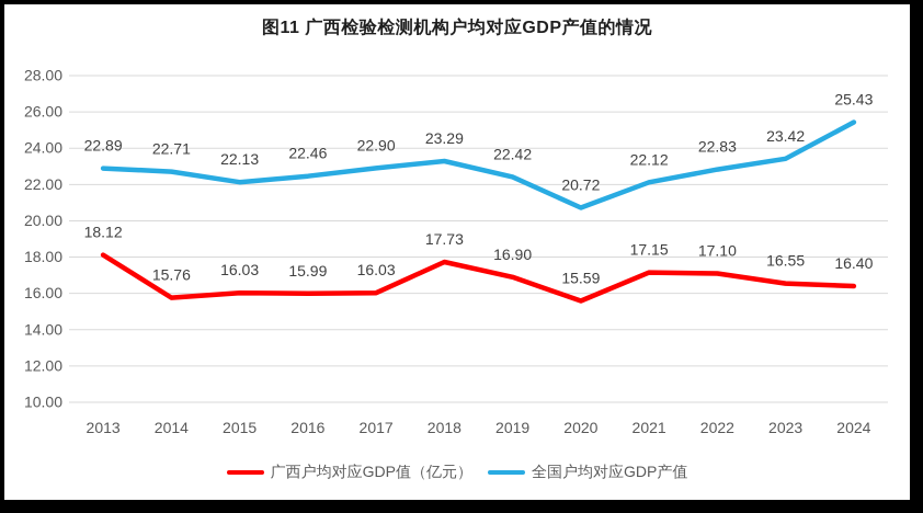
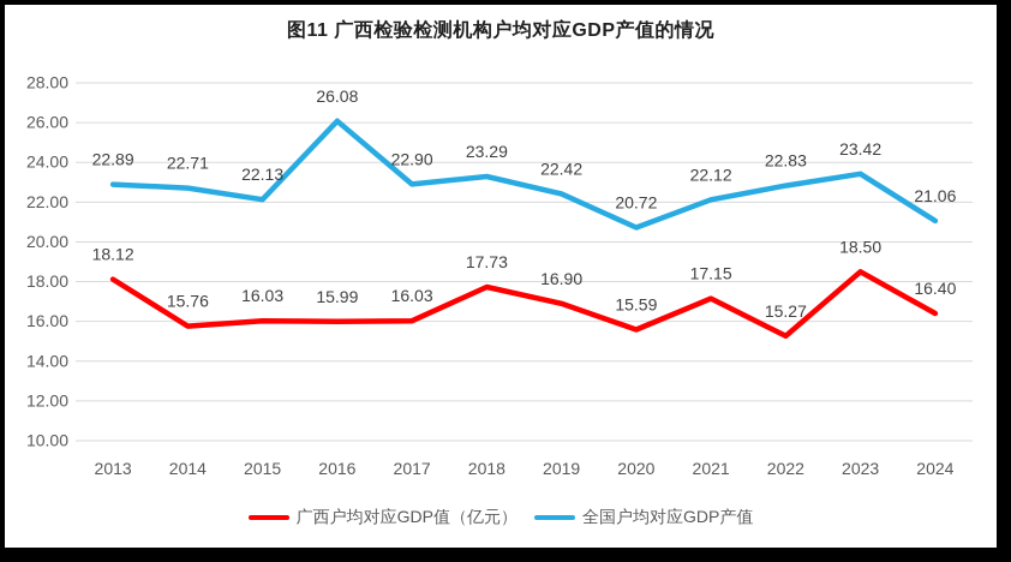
全国户均对应GDP产值/2016: 22.46 -> 26.08
广西户均对应GDP值（亿元）/2022: 17.10 -> 15.27
广西户均对应GDP值（亿元）/2023: 16.55 -> 18.50
全国户均对应GDP产值/2024: 25.43 -> 21.06
